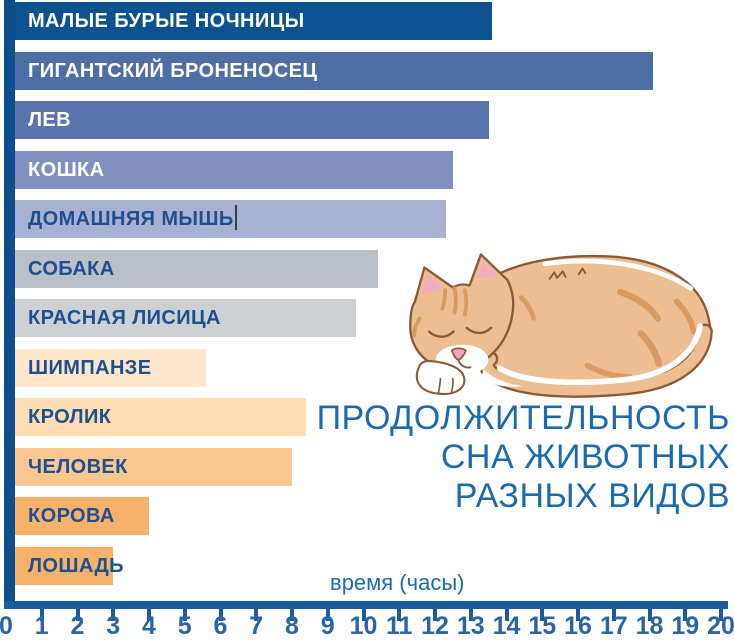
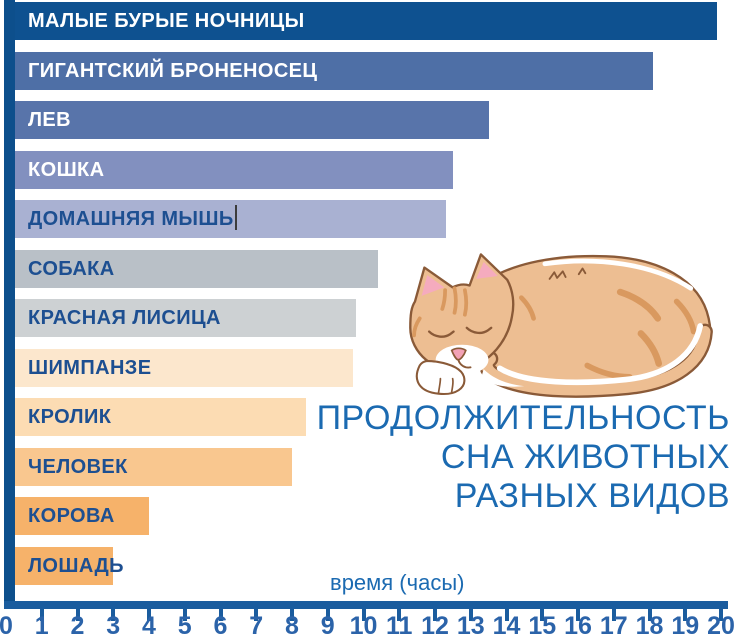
МАЛЫЕ БУРЫЕ НОЧНИЦЫ: 13.6 -> 19.9
ШИМПАНЗЕ: 5.6 -> 9.7
